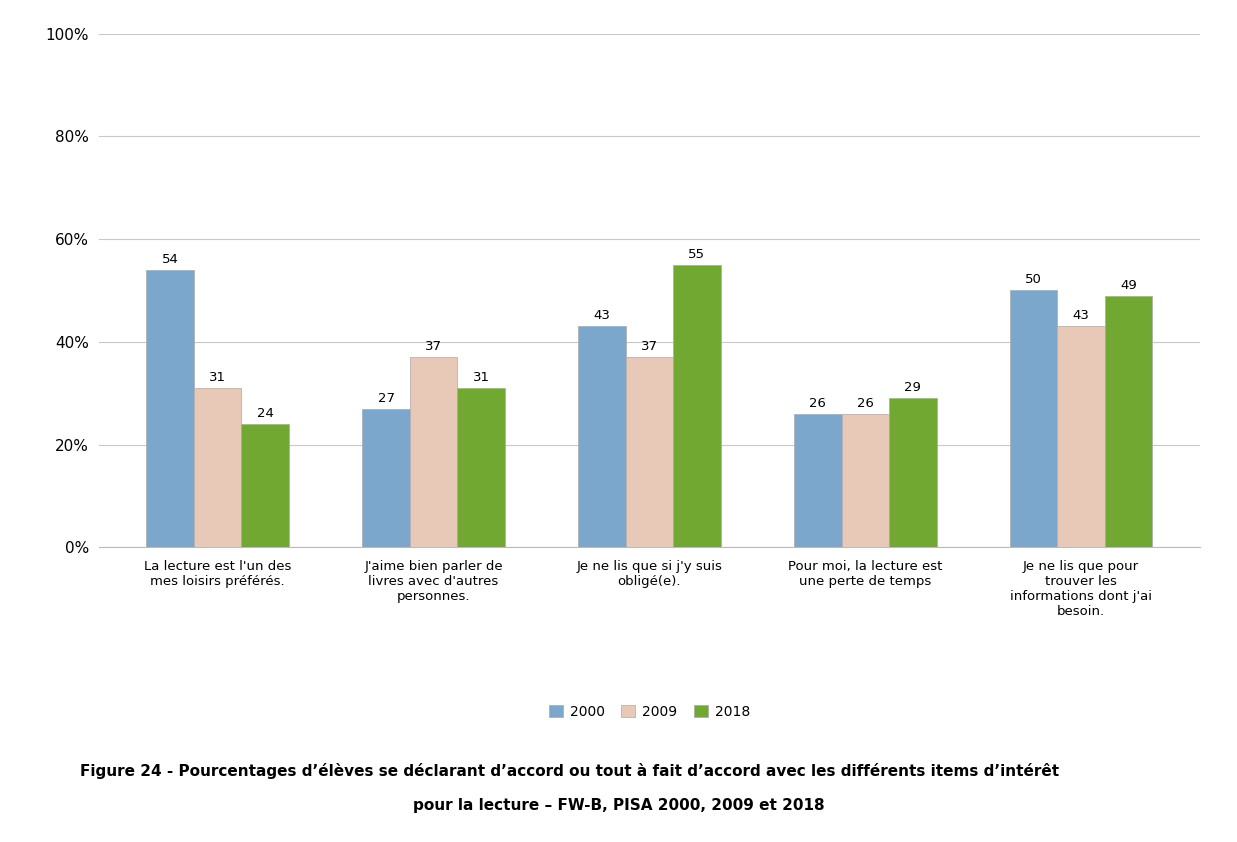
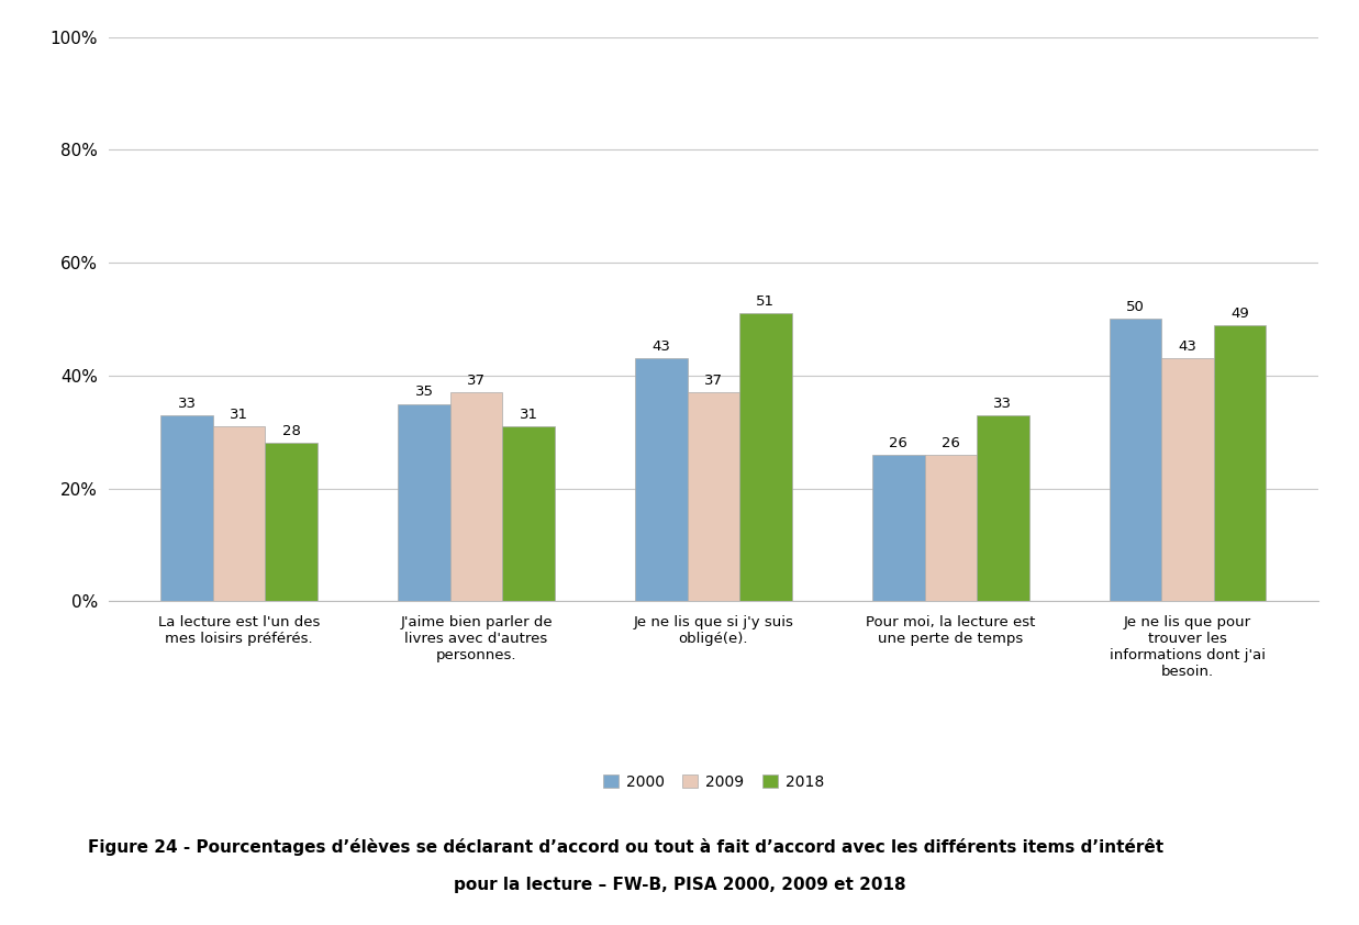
2000/La lecture est l'un des mes loisirs préférés.: 54 -> 33
2018/La lecture est l'un des mes loisirs préférés.: 24 -> 28
2000/J'aime bien parler de livres avec d'autres personnes.: 27 -> 35
2018/Je ne lis que si j'y suis obligé(e).: 55 -> 51
2018/Pour moi, la lecture est une perte de temps: 29 -> 33
